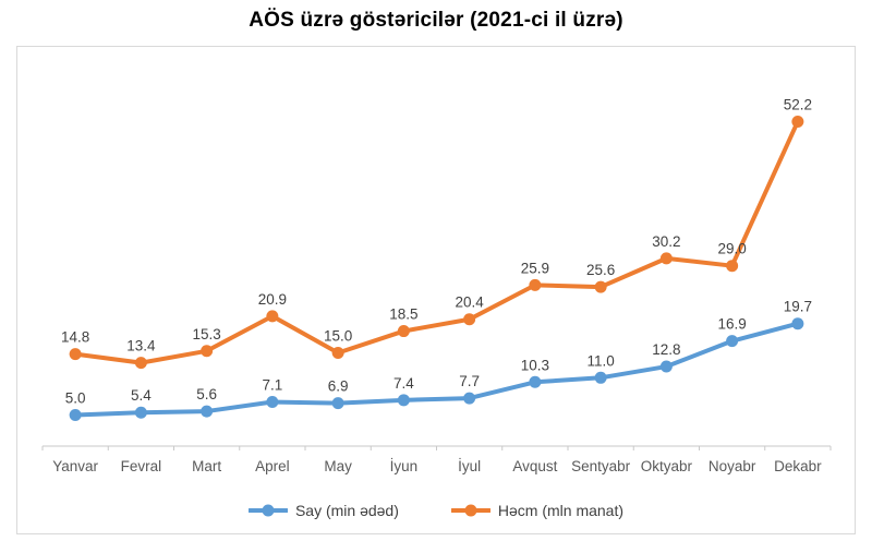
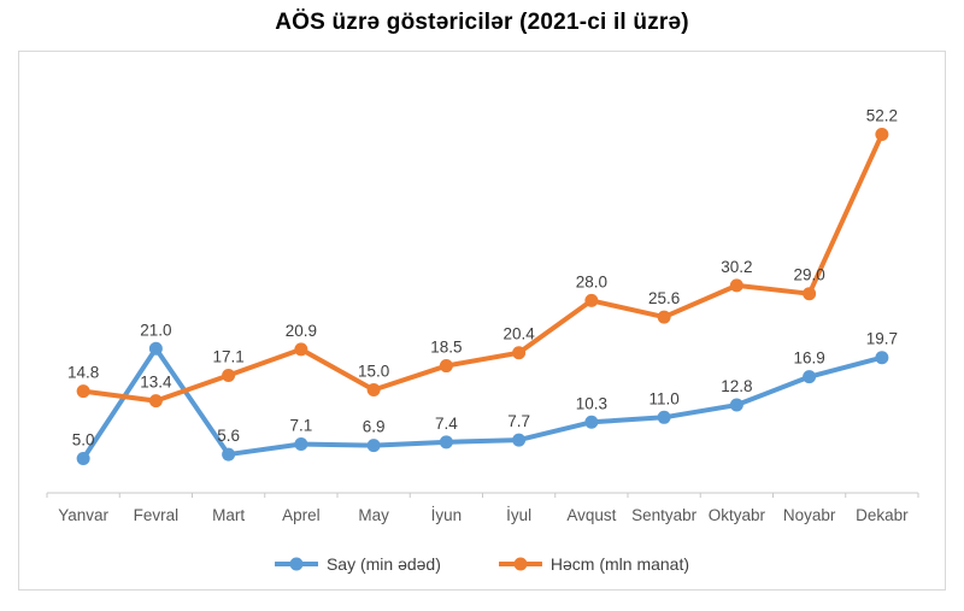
Say (min ədəd)/Fevral: 5.4 -> 21.0
Həcm (mln manat)/Mart: 15.3 -> 17.1
Həcm (mln manat)/Avqust: 25.9 -> 28.0
